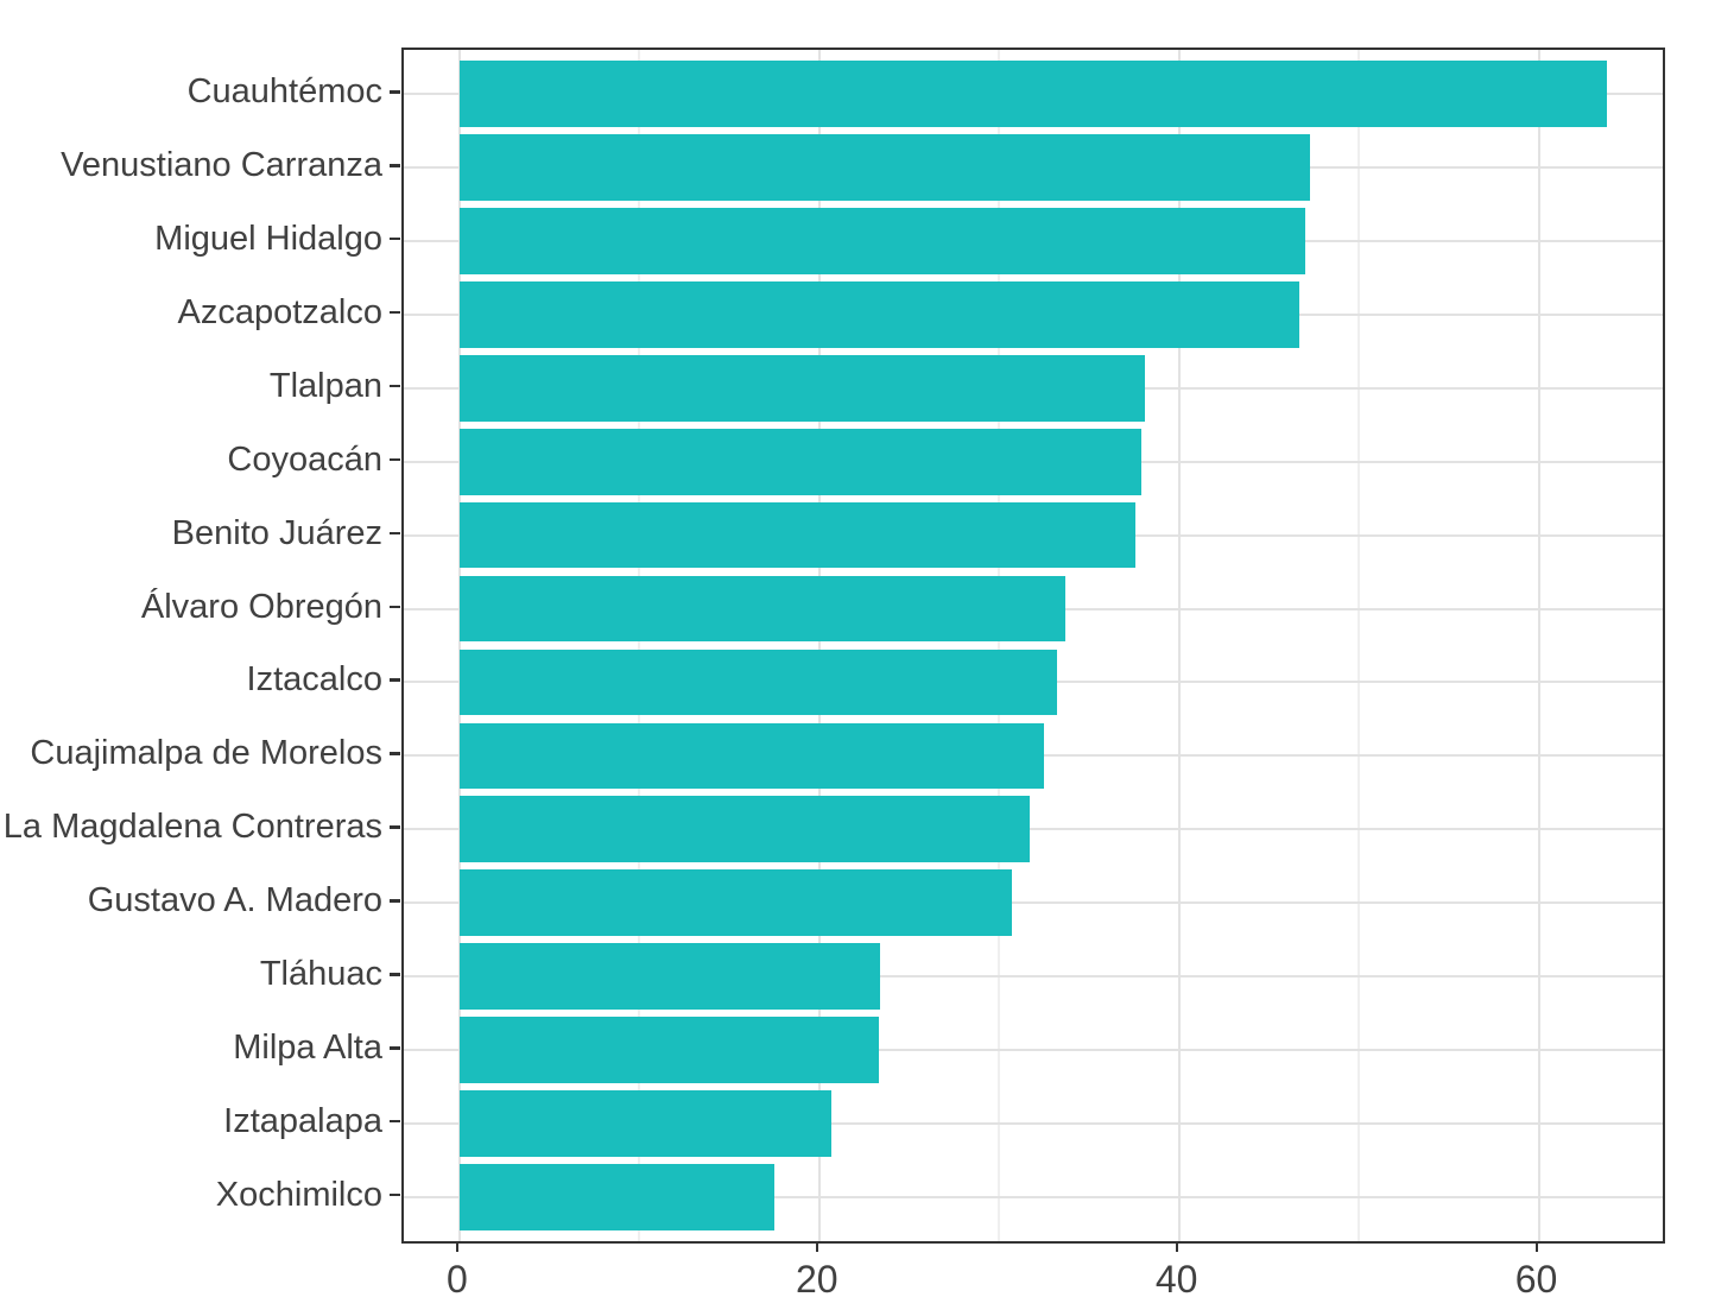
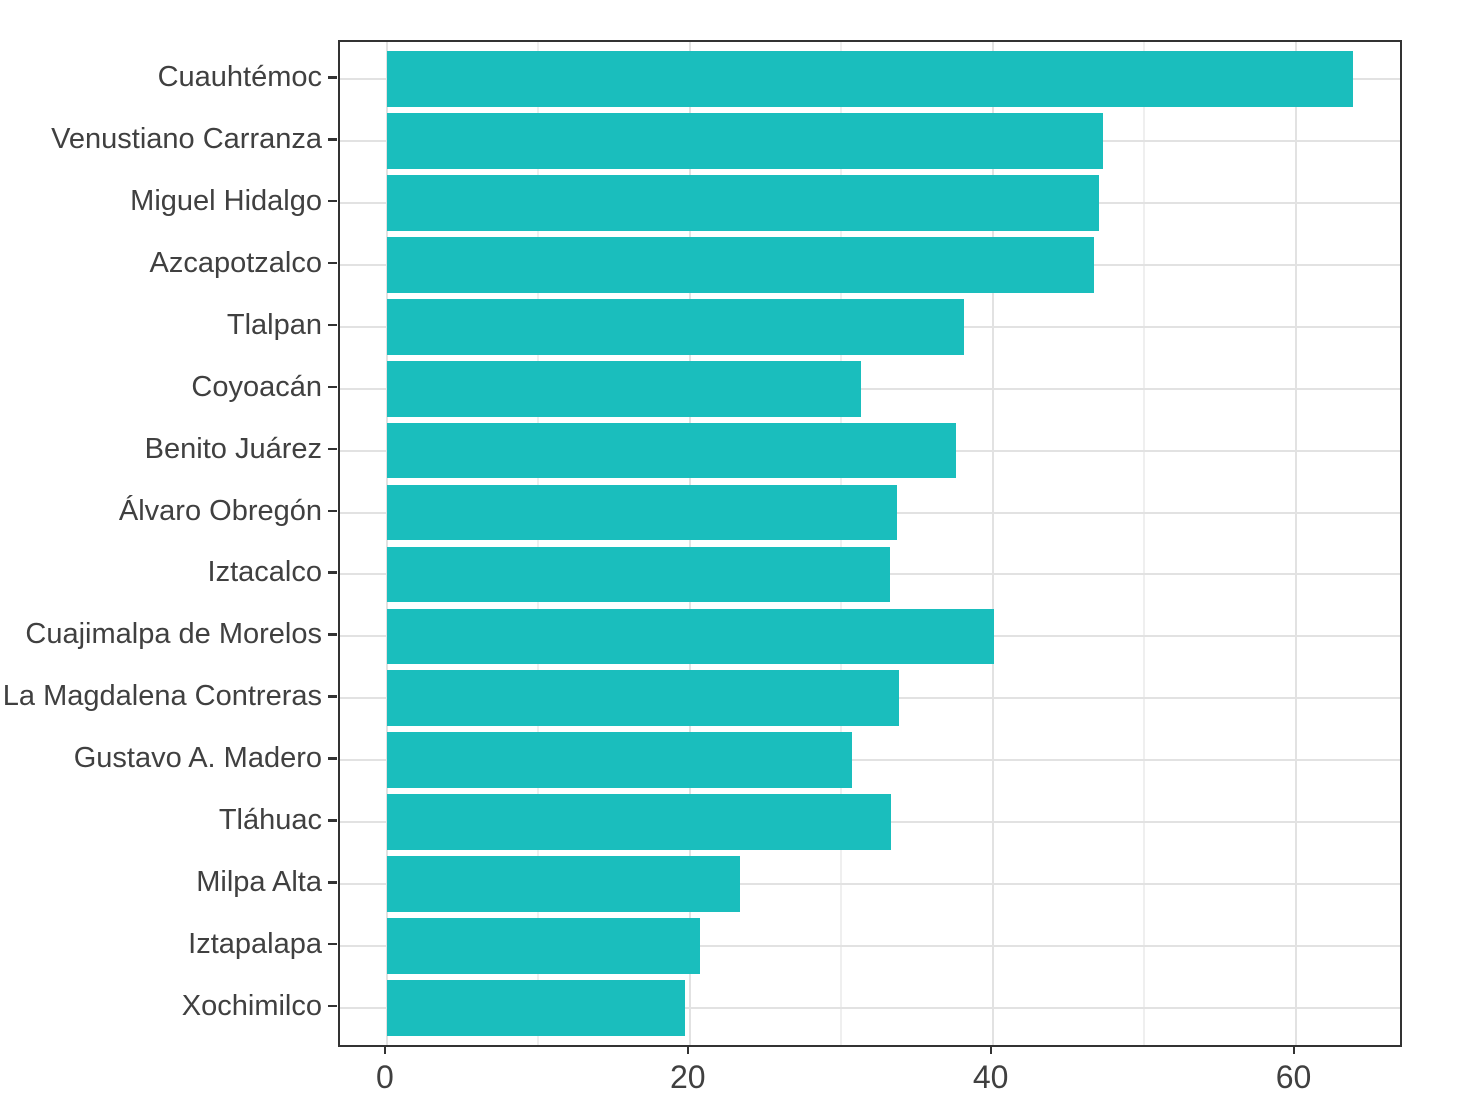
Coyoacán: 37.9 -> 31.3
Cuajimalpa de Morelos: 32.5 -> 40.1
La Magdalena Contreras: 31.7 -> 33.8
Tláhuac: 23.4 -> 33.3
Xochimilco: 17.5 -> 19.7
